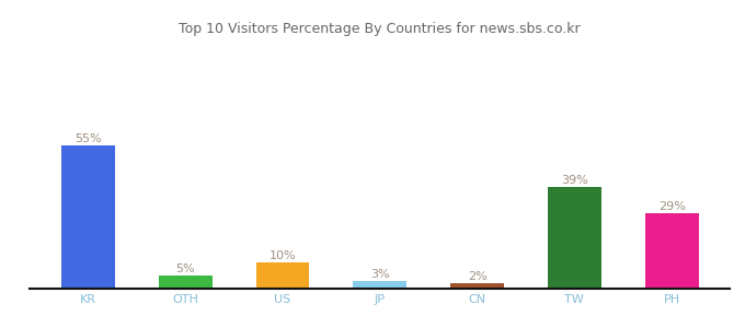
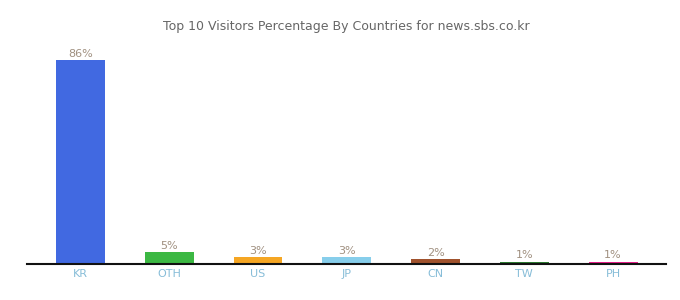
KR: 55% -> 86%
US: 10% -> 3%
TW: 39% -> 1%
PH: 29% -> 1%
